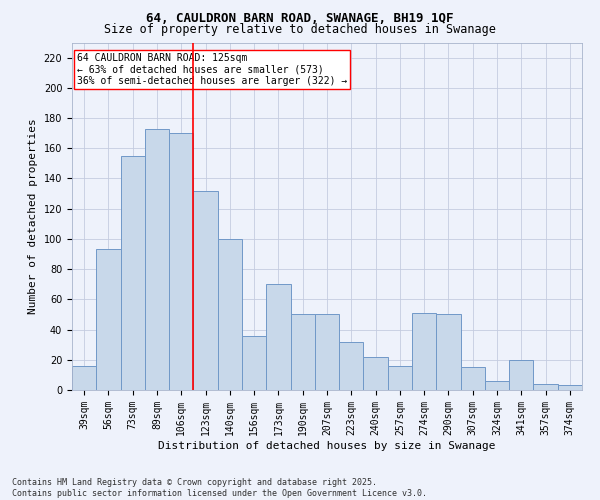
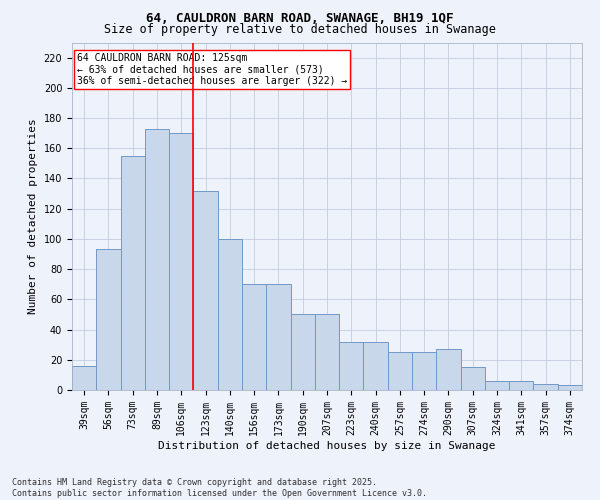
156sqm: 36 -> 70
240sqm: 22 -> 32
257sqm: 16 -> 25
274sqm: 51 -> 25
290sqm: 50 -> 27
341sqm: 20 -> 6
